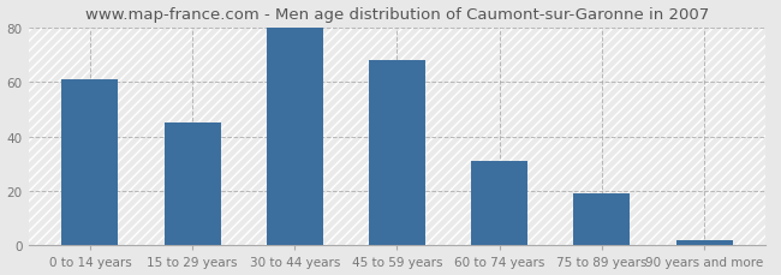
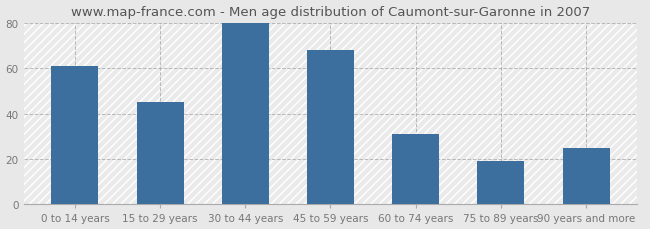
90 years and more: 2 -> 25
